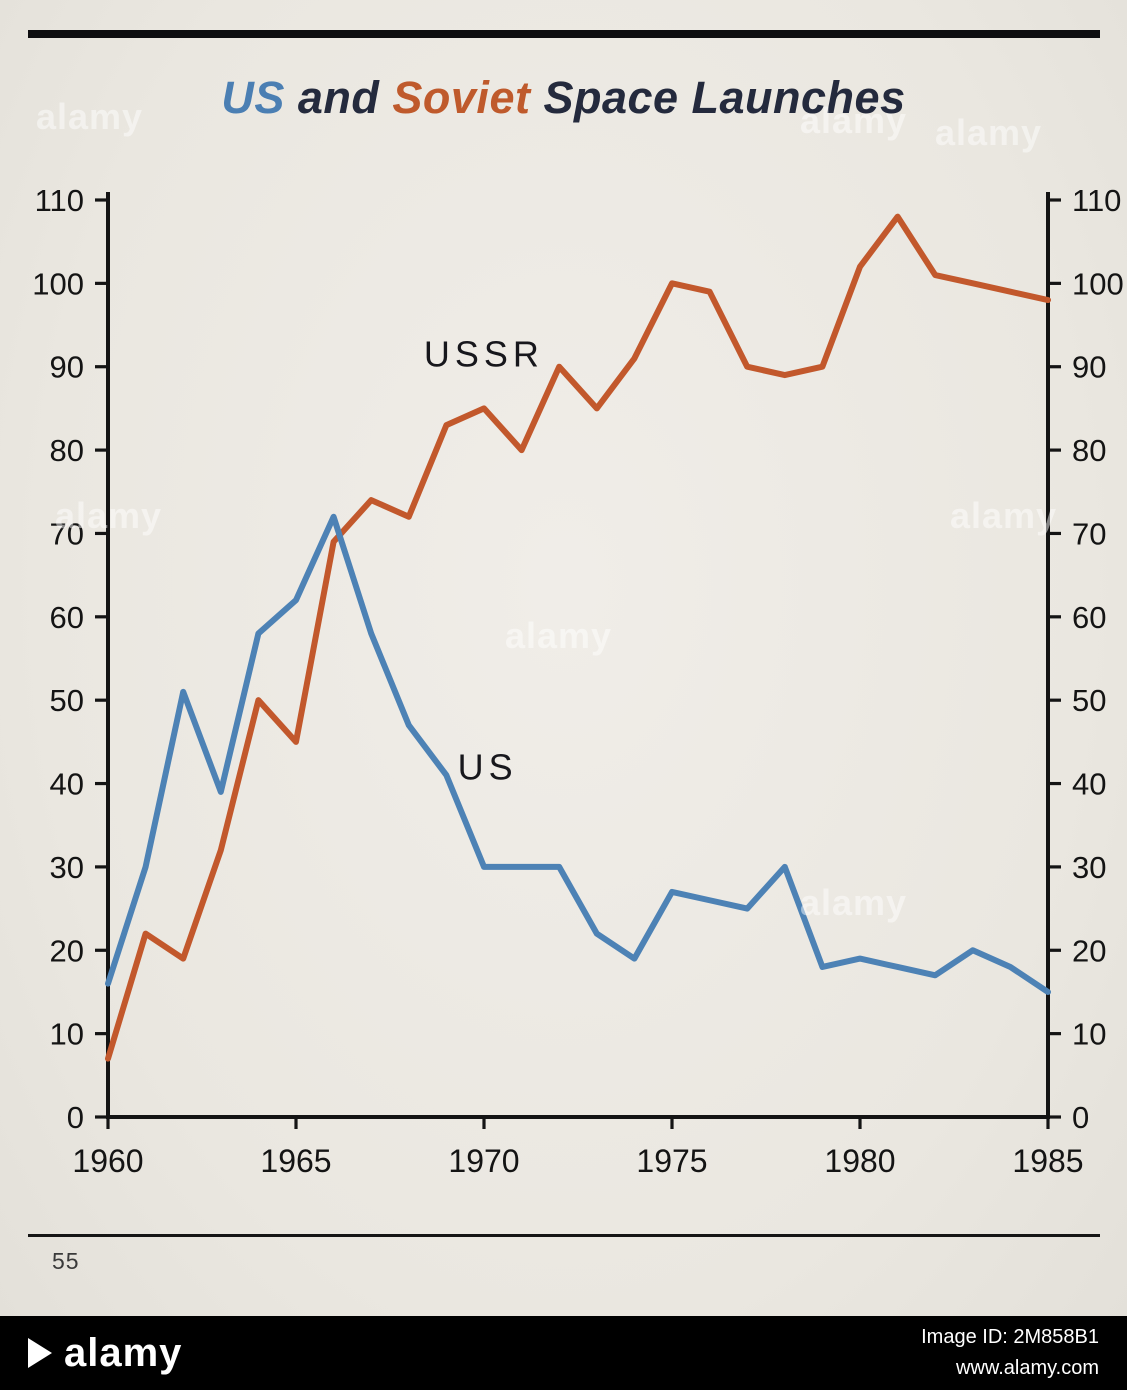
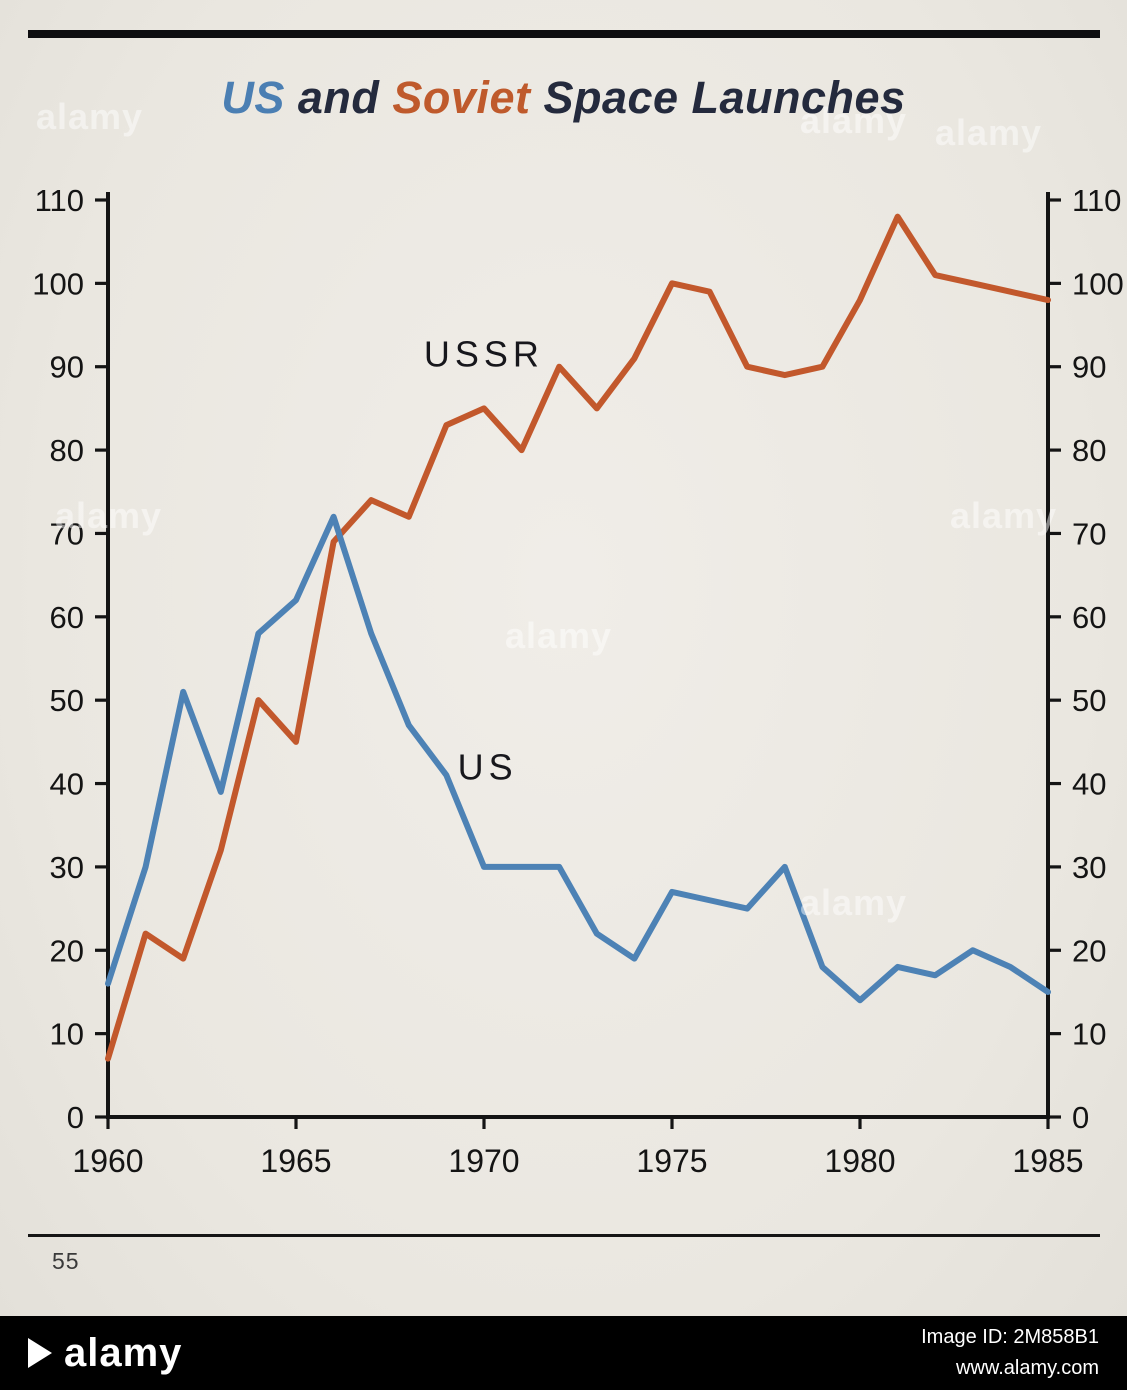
USSR/1980: 102 -> 98
US/1980: 19 -> 14
